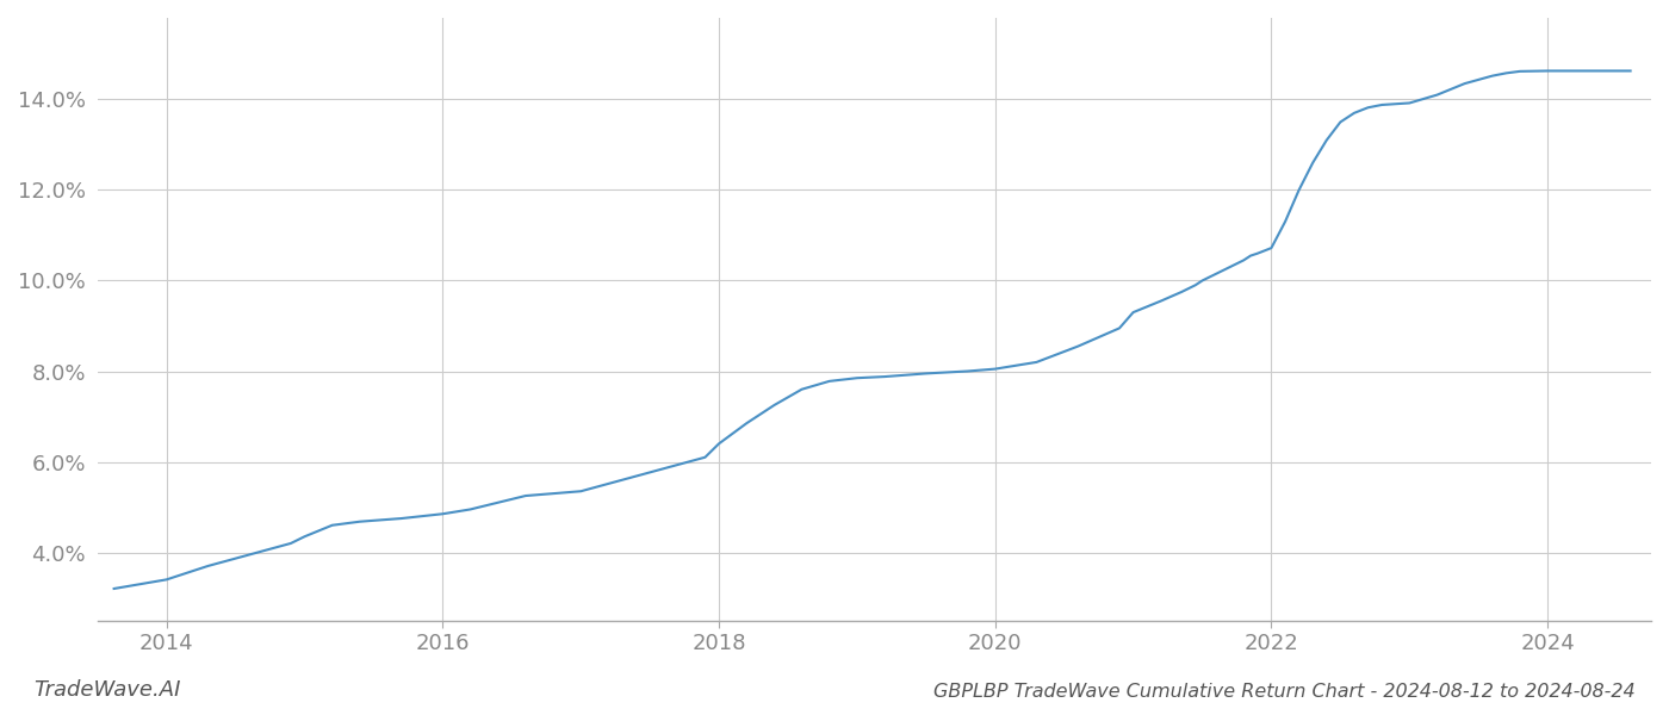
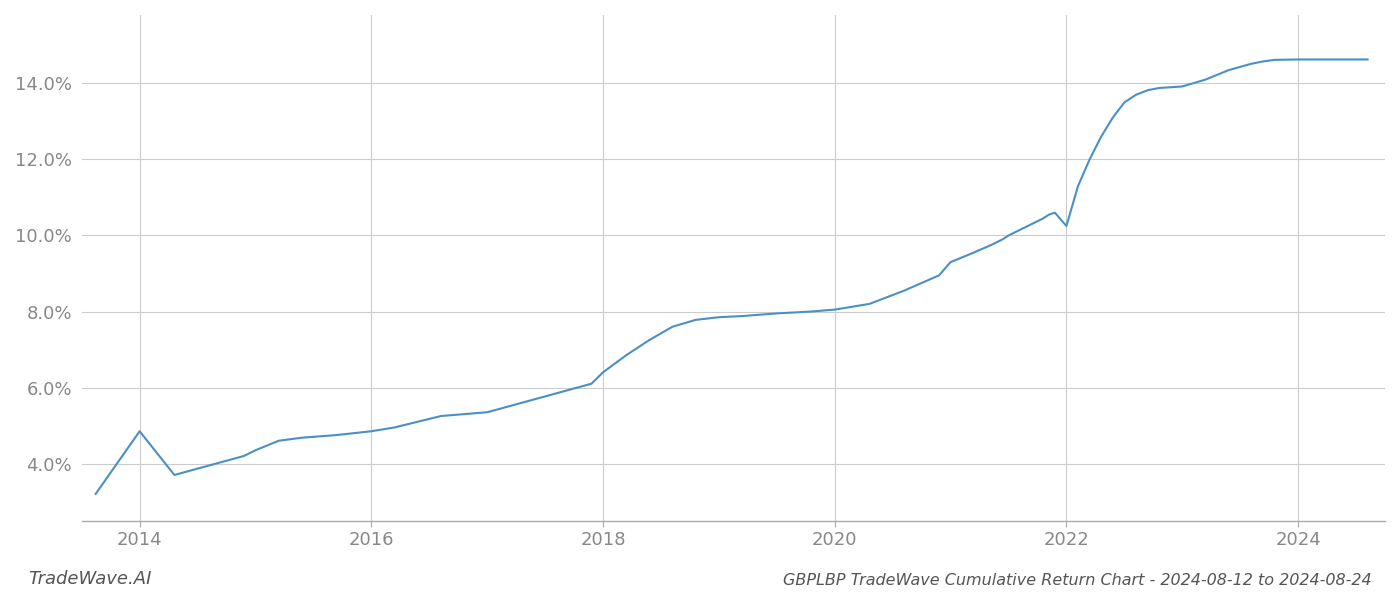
2014: 3.40% -> 4.85%
2022: 10.72% -> 10.25%
